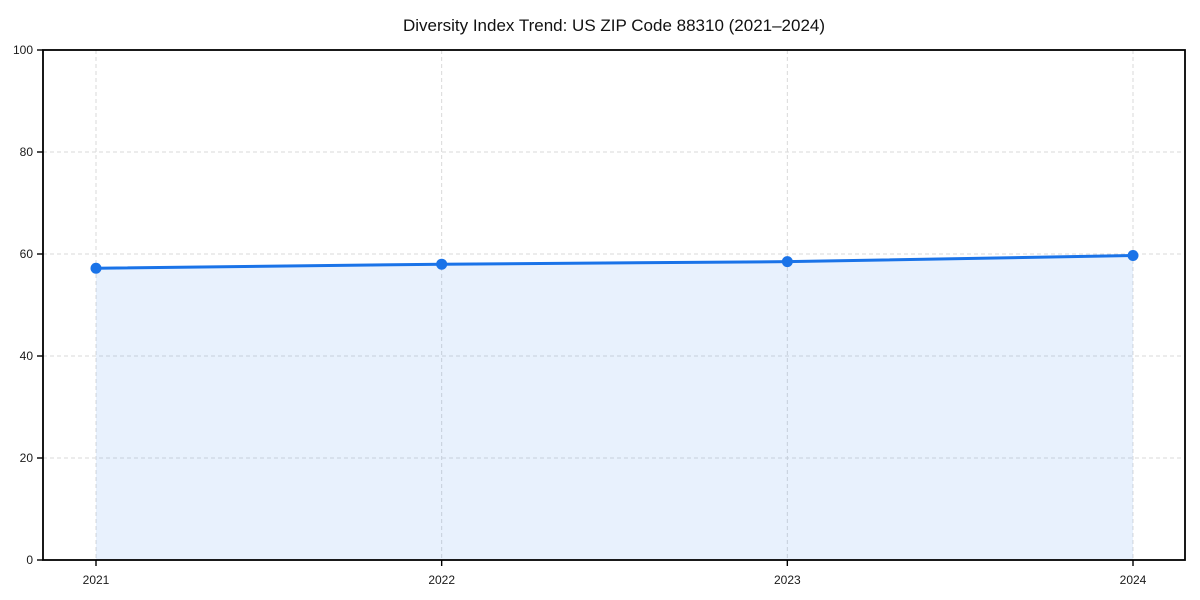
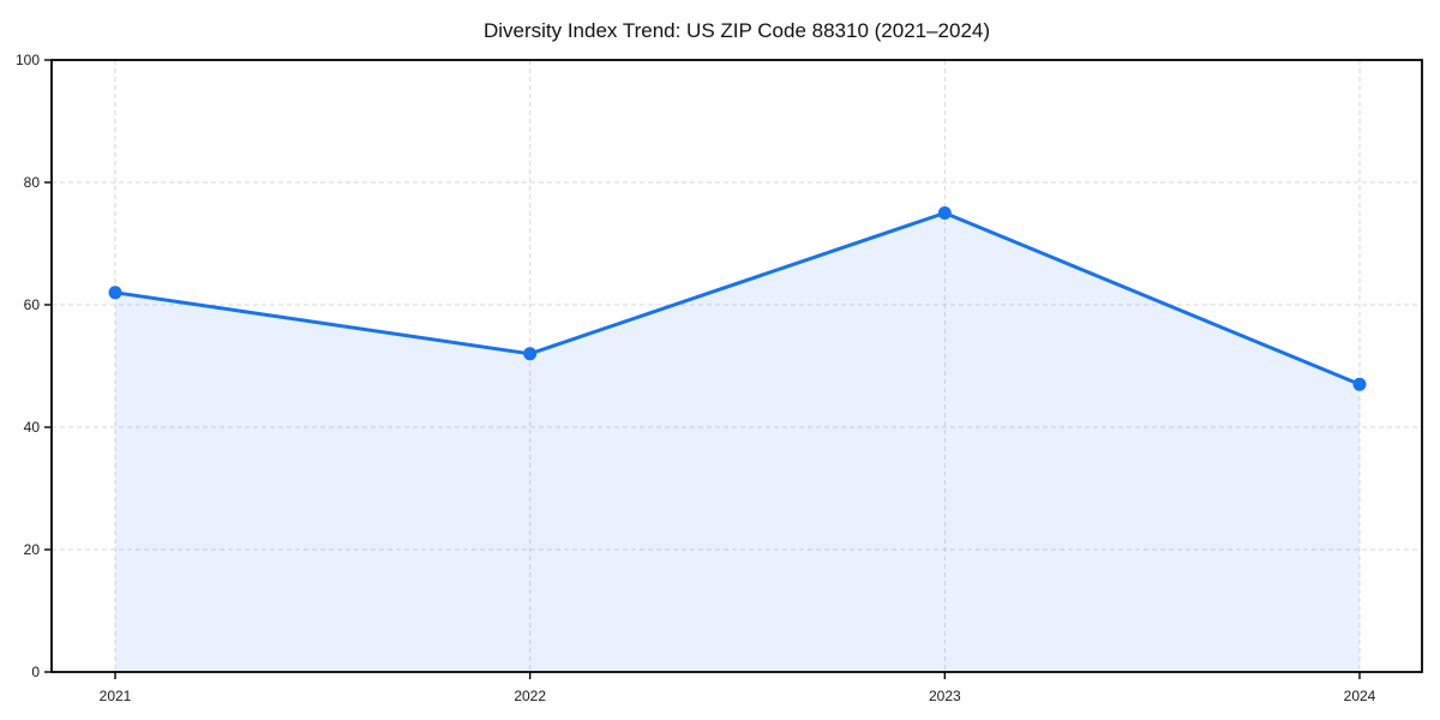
2021: 57 -> 62
2022: 58 -> 52
2023: 58 -> 75
2024: 60 -> 47
